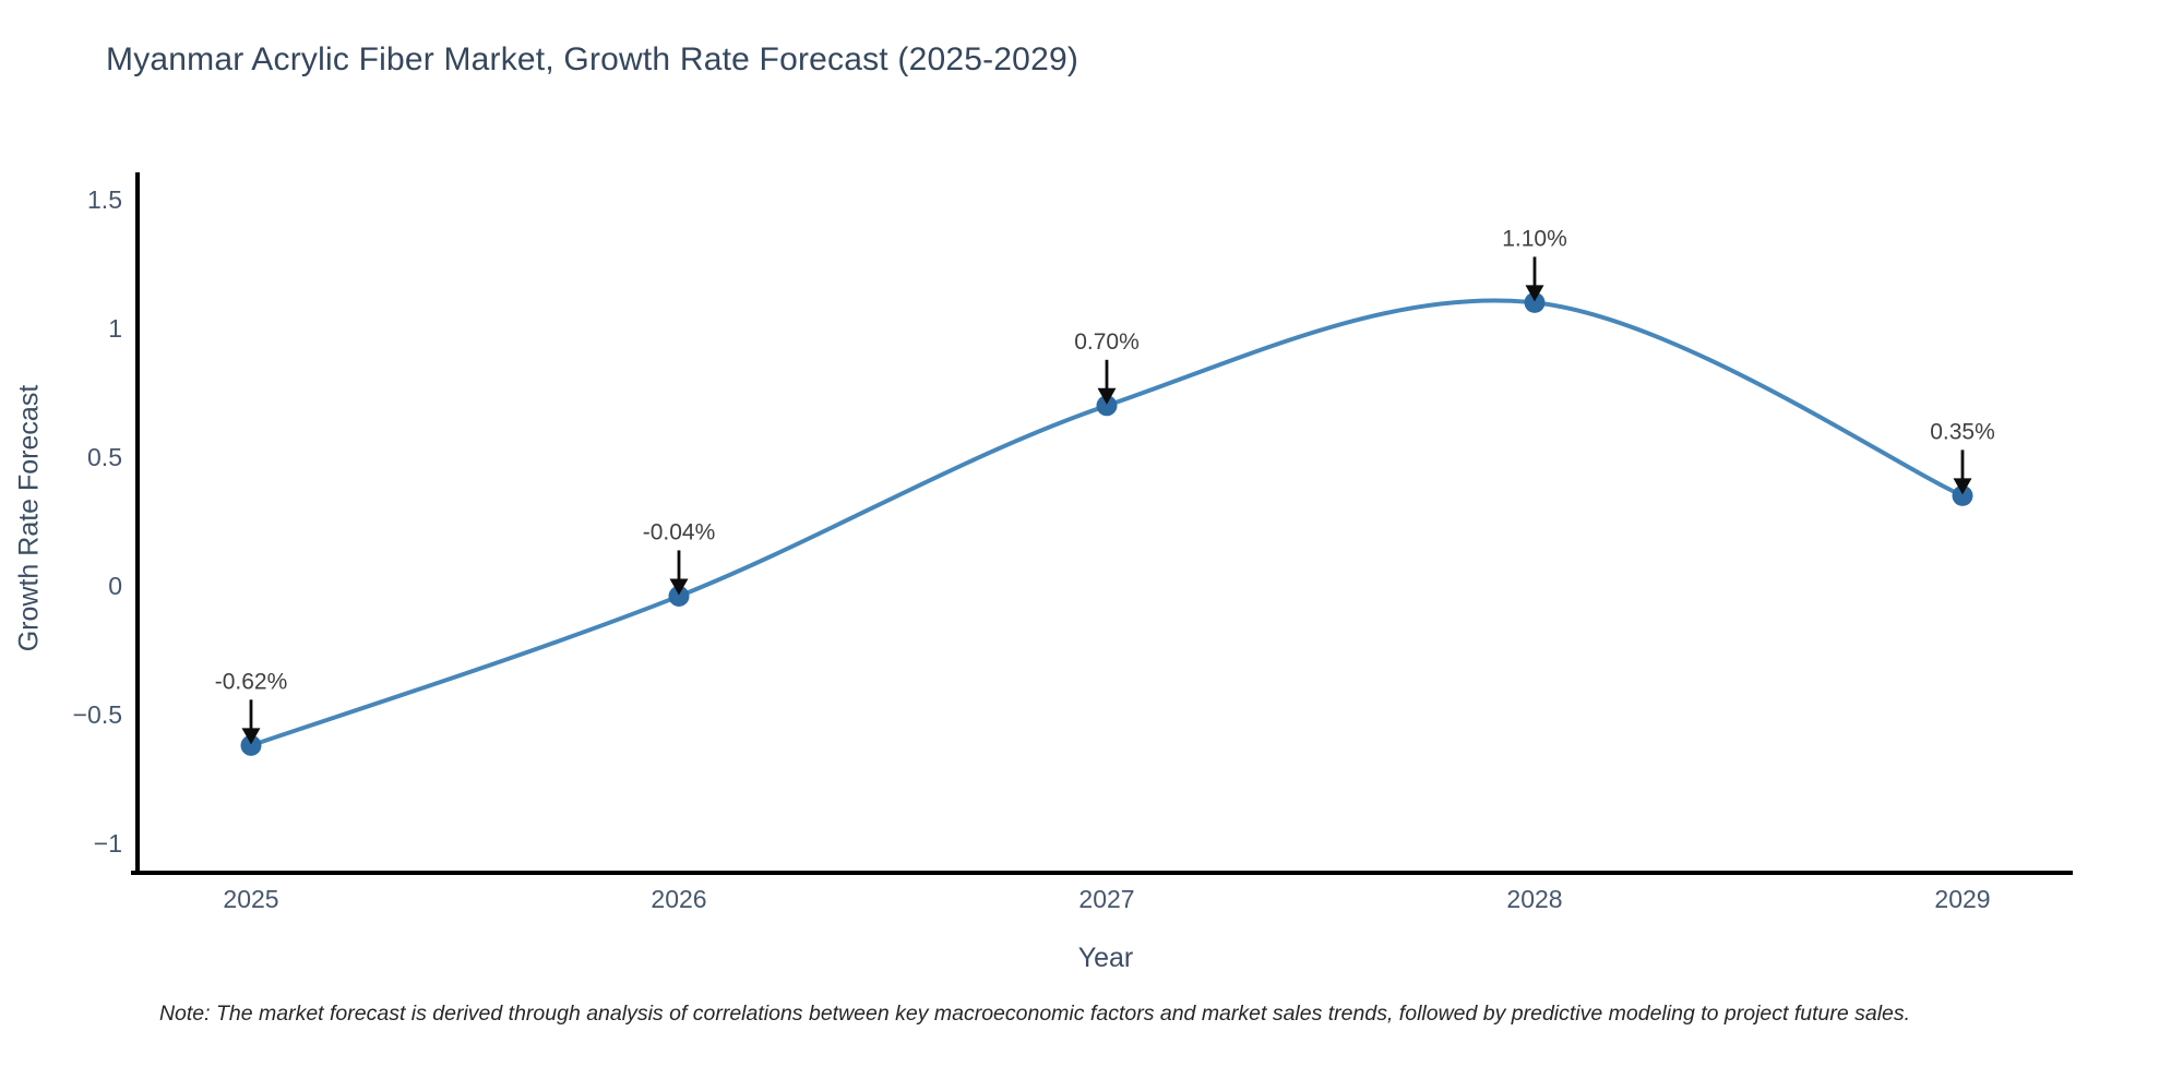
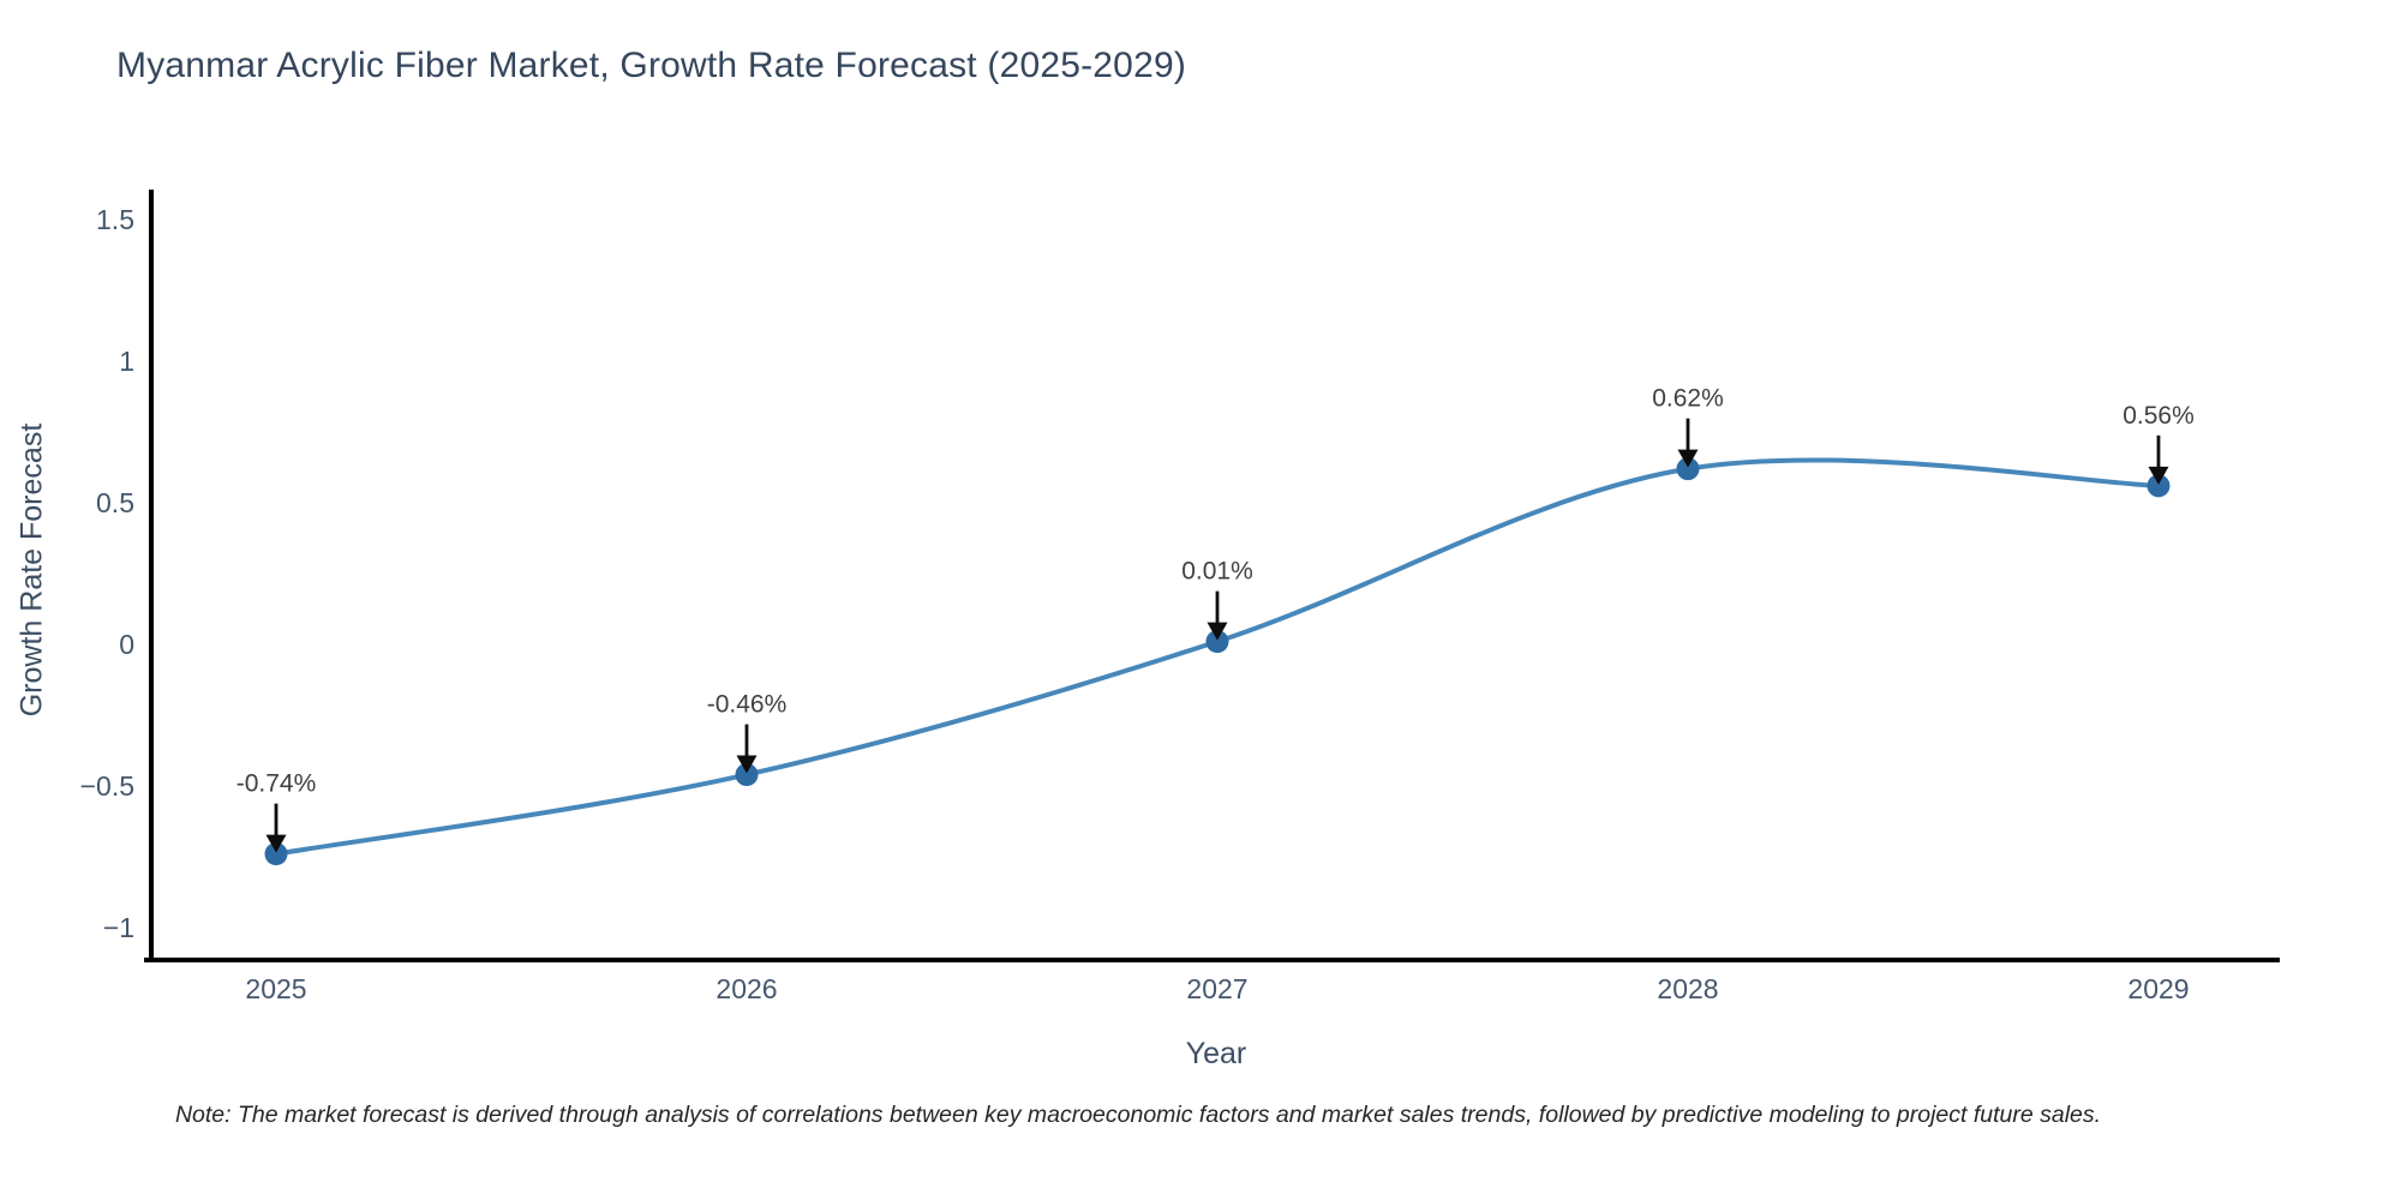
2025: -0.62% -> -0.74%
2026: -0.04% -> -0.46%
2027: 0.70% -> 0.01%
2028: 1.10% -> 0.62%
2029: 0.35% -> 0.56%
